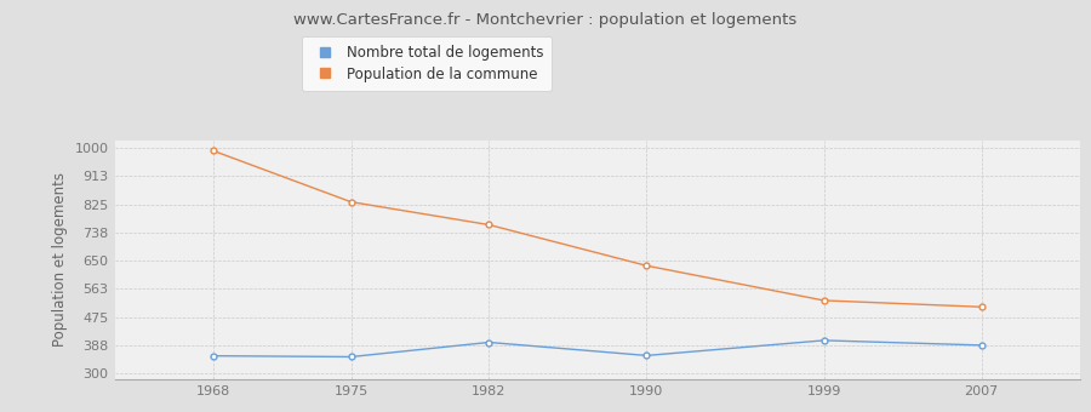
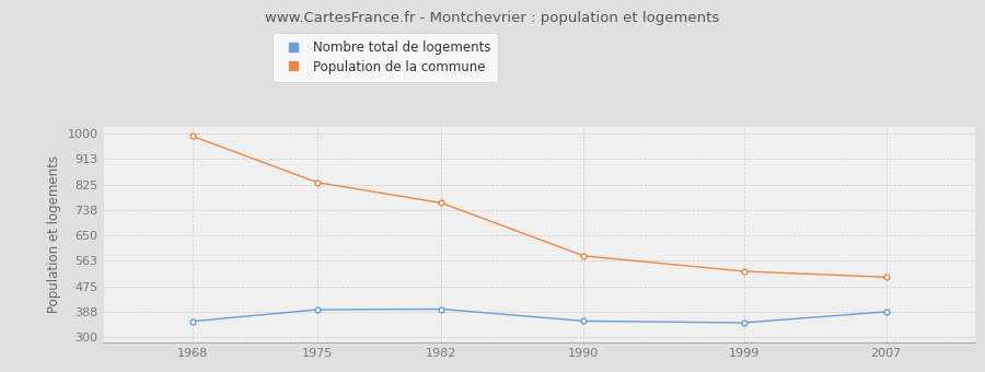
Nombre total de logements/1975: 352 -> 395
Population de la commune/1990: 635 -> 580
Nombre total de logements/1999: 403 -> 350
